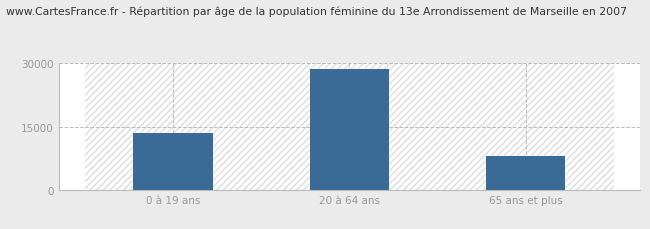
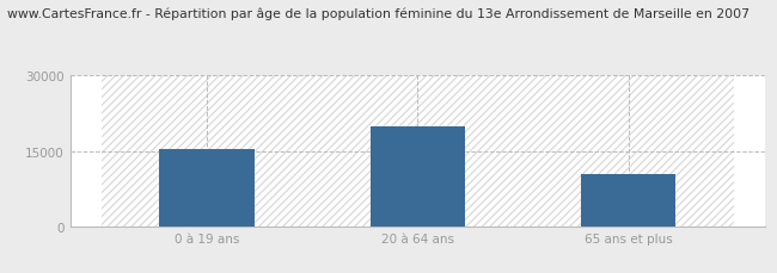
0 à 19 ans: 13500 -> 15500
20 à 64 ans: 28600 -> 20000
65 ans et plus: 8000 -> 10500
